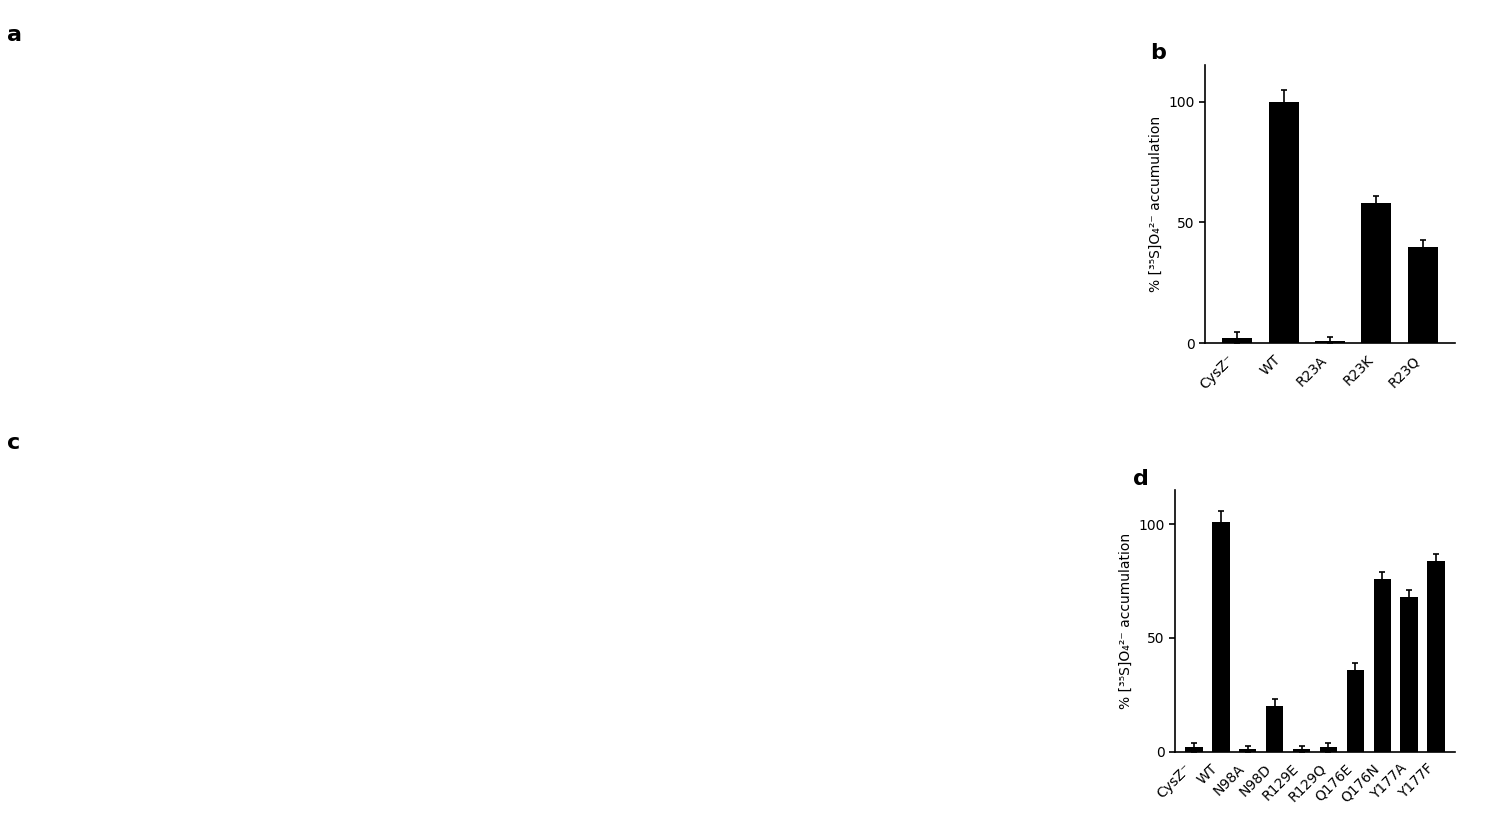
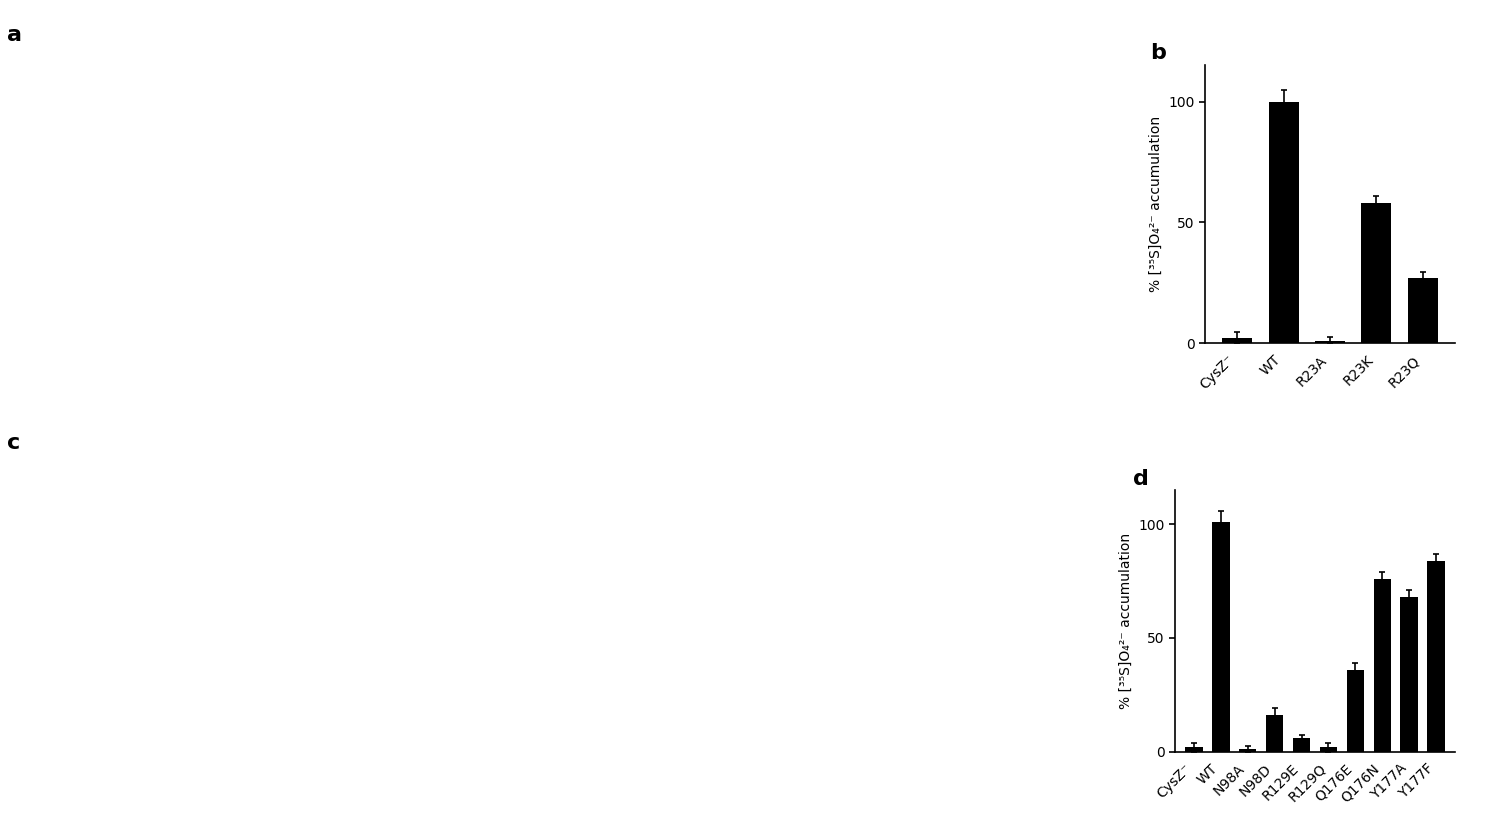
R23Q: 40 -> 27
N98D: 20 -> 16
R129E: 1 -> 6
